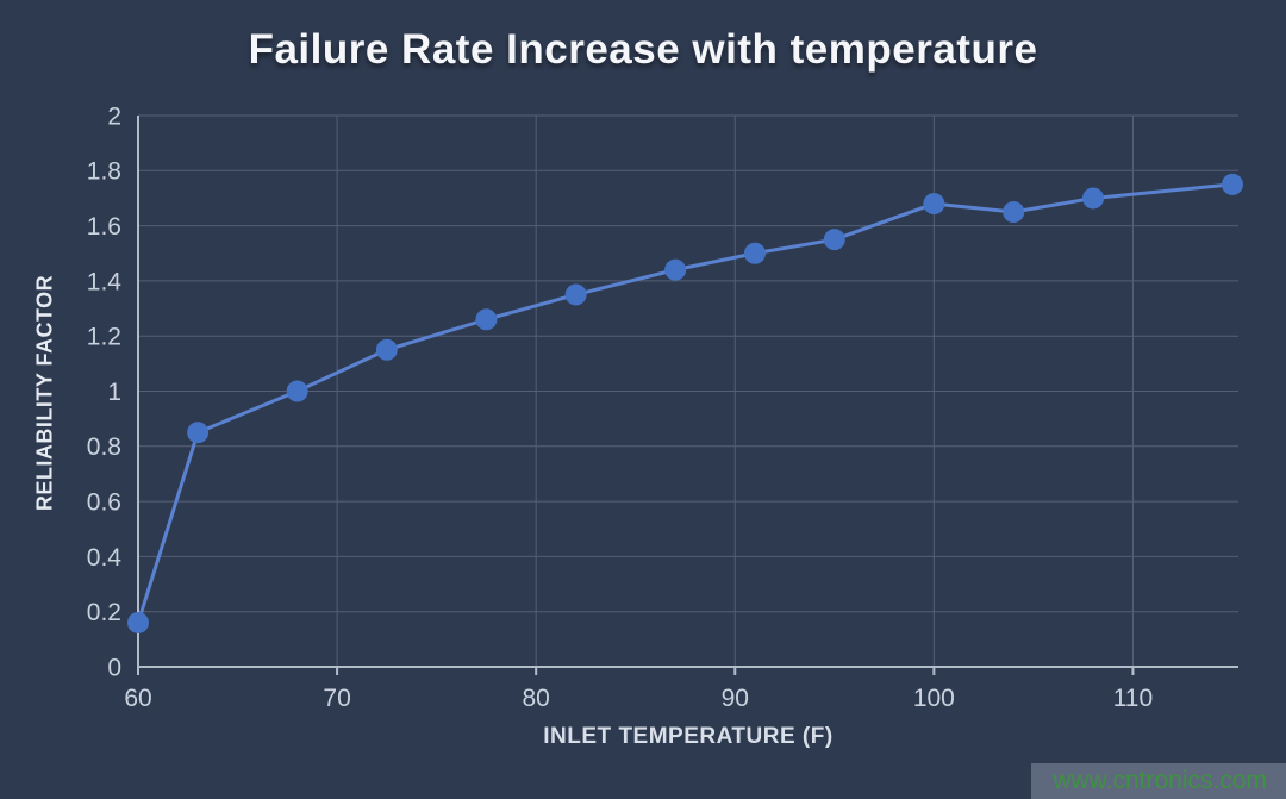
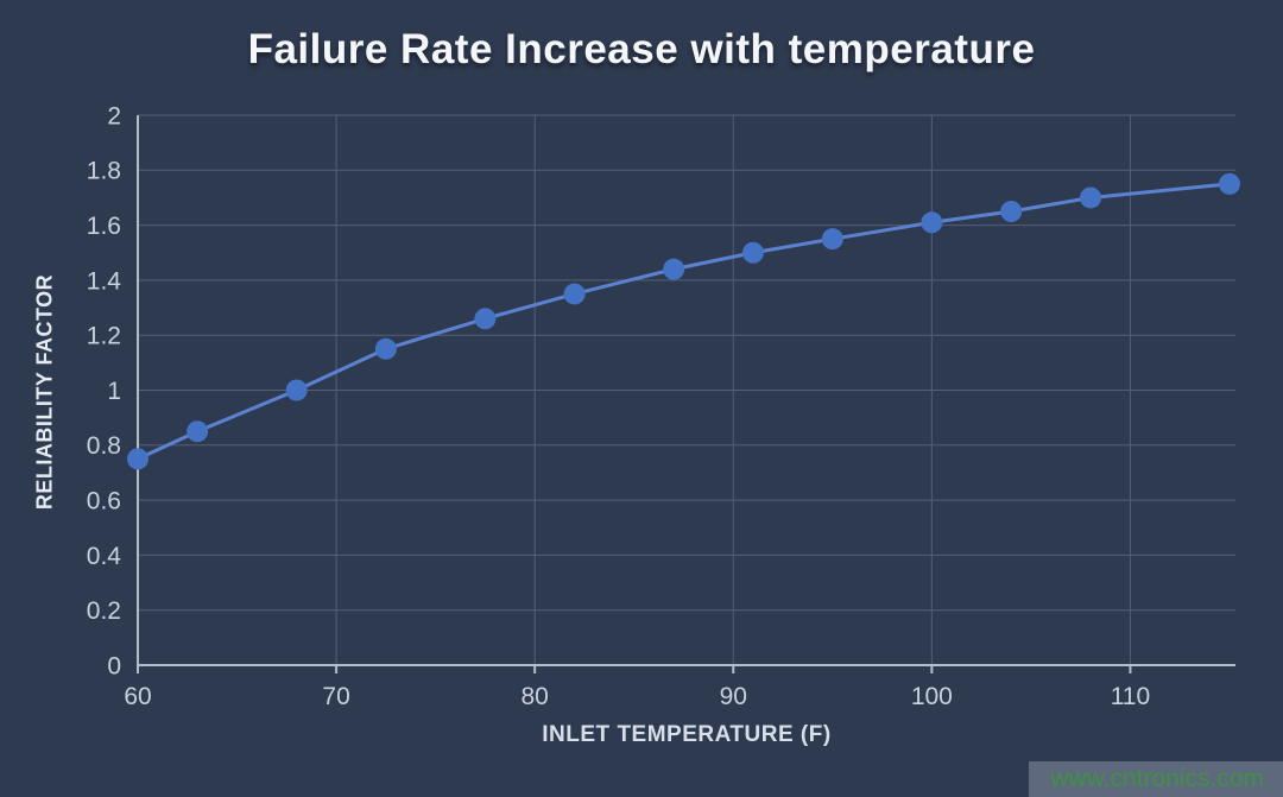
60: 0.16 -> 0.75
100: 1.68 -> 1.61
